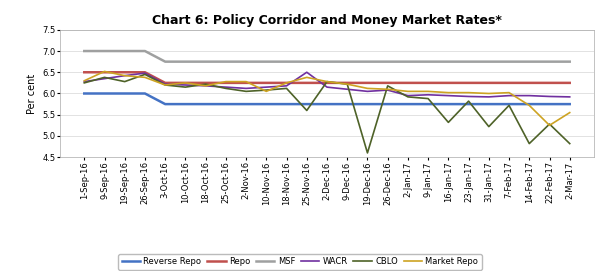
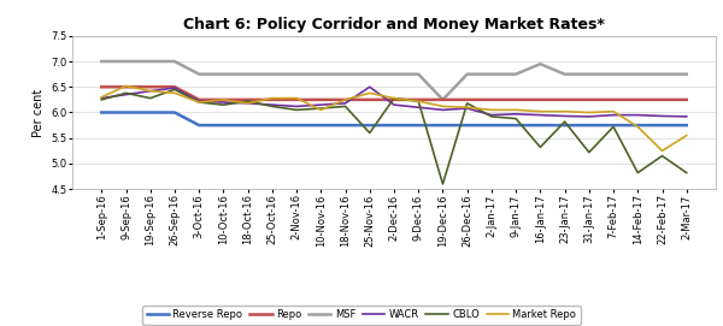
MSF/19-Dec-16: 6.75 -> 6.25
MSF/16-Jan-17: 6.75 -> 6.95
CBLO/22-Feb-17: 5.28 -> 5.15
